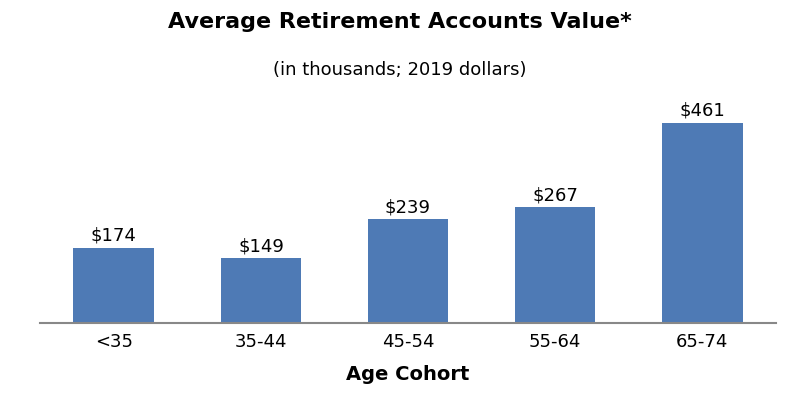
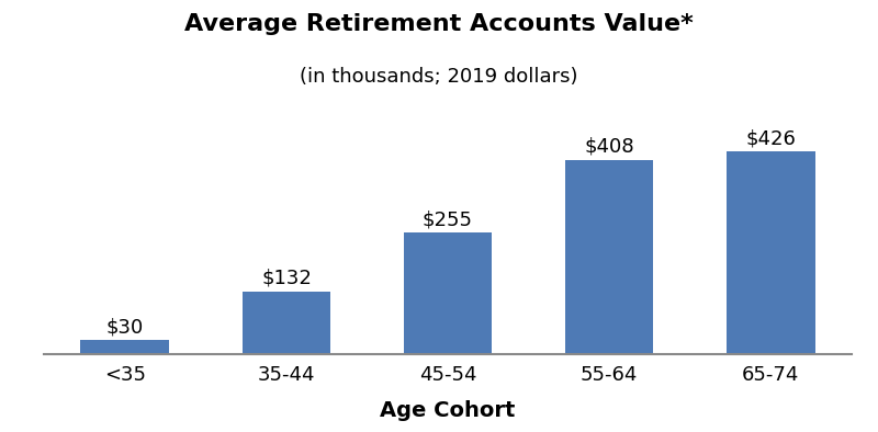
<35: $174 -> $30
35-44: $149 -> $132
45-54: $239 -> $255
55-64: $267 -> $408
65-74: $461 -> $426
